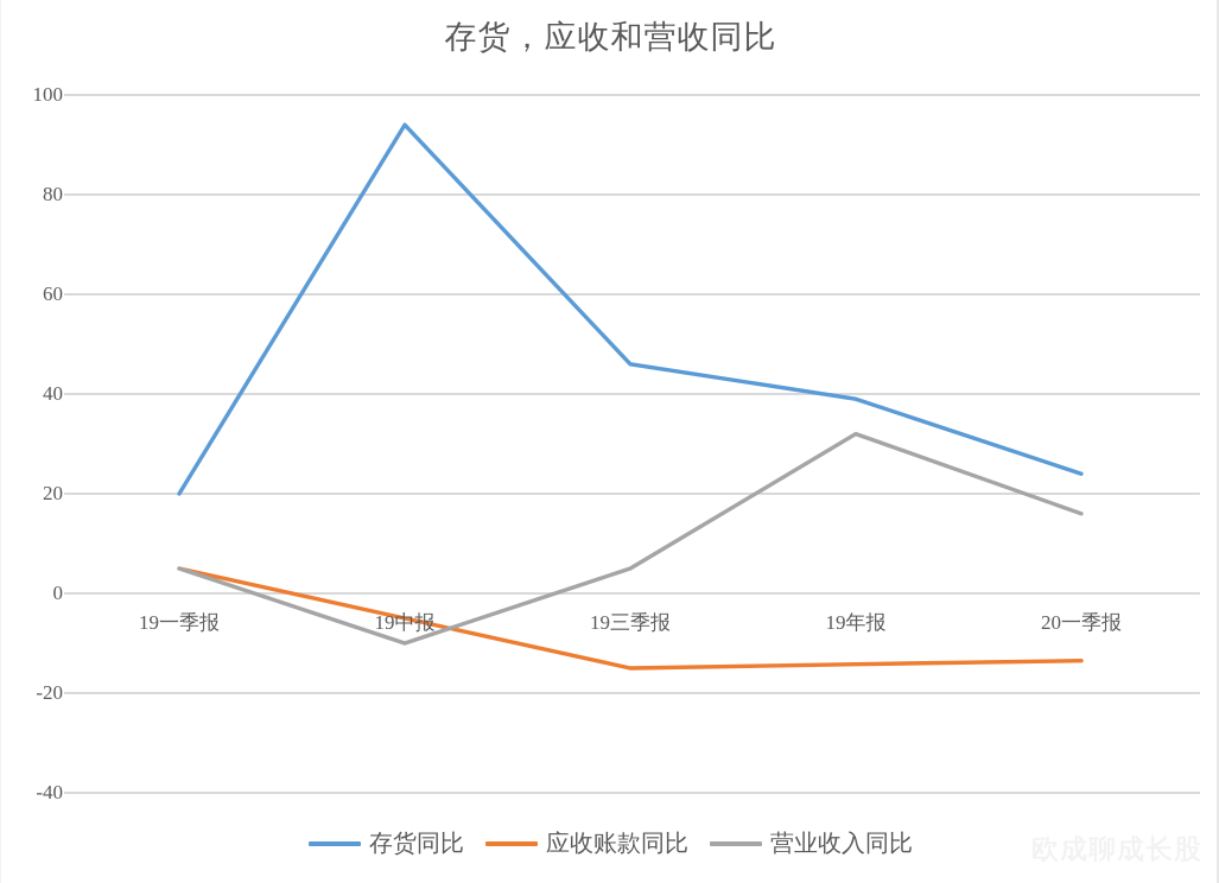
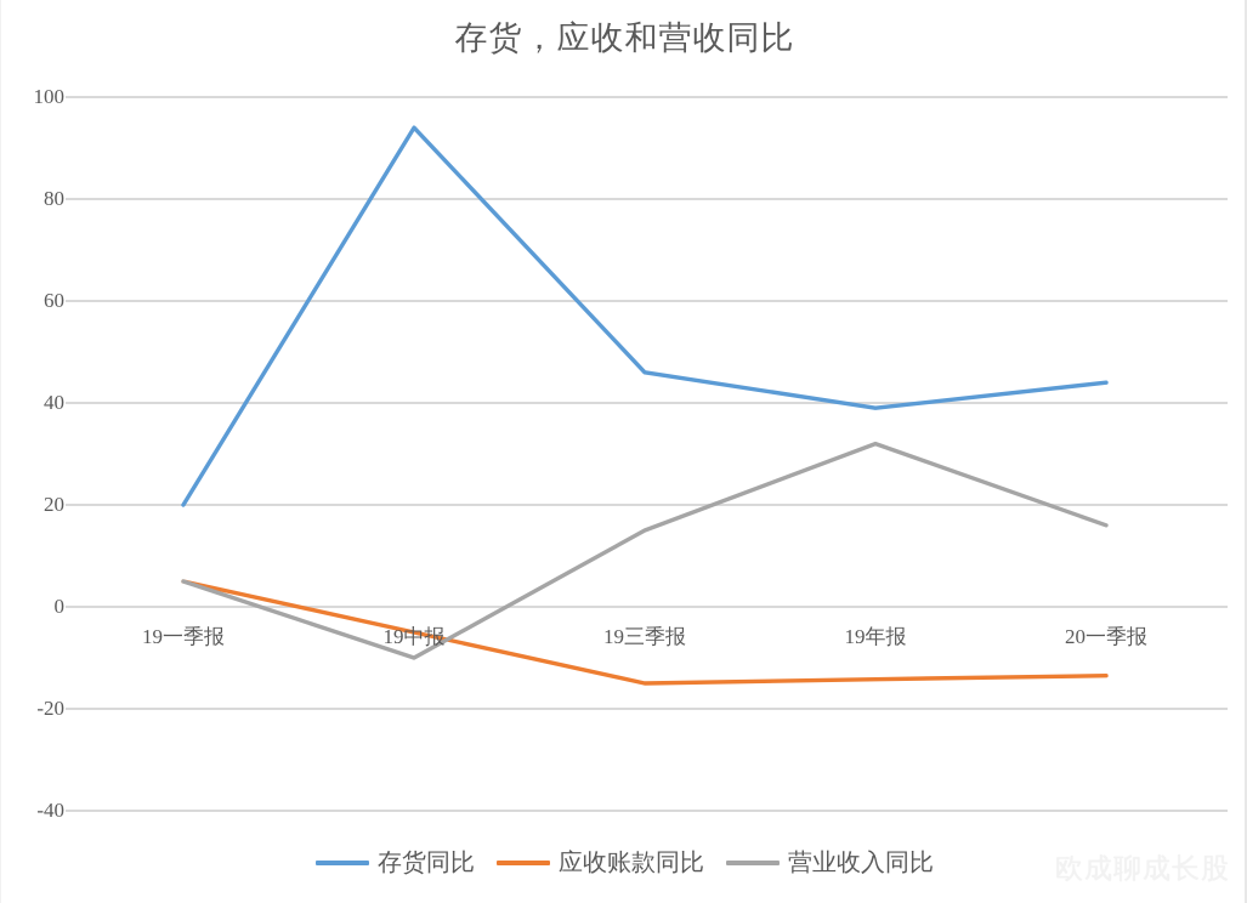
营业收入同比/19三季报: 5 -> 15
存货同比/20一季报: 24 -> 44
